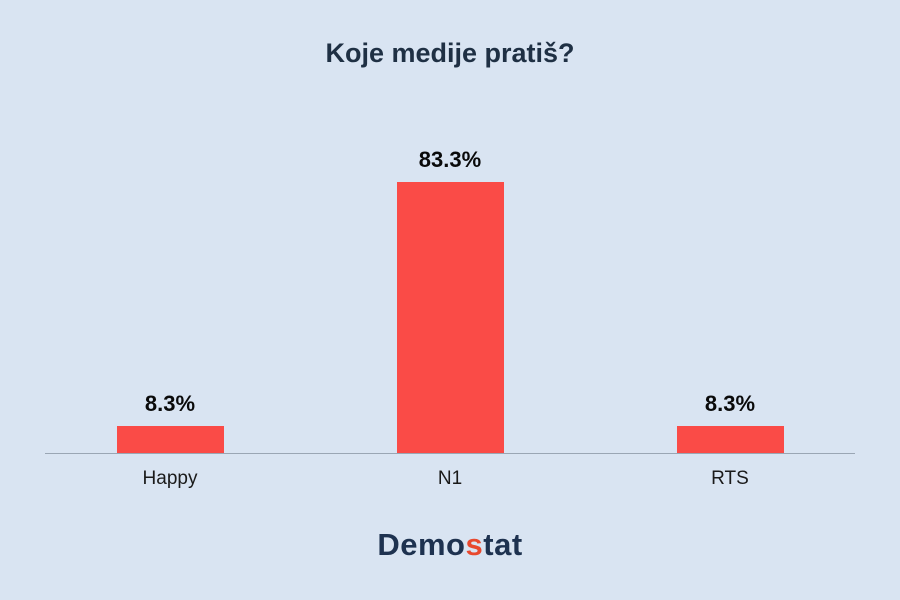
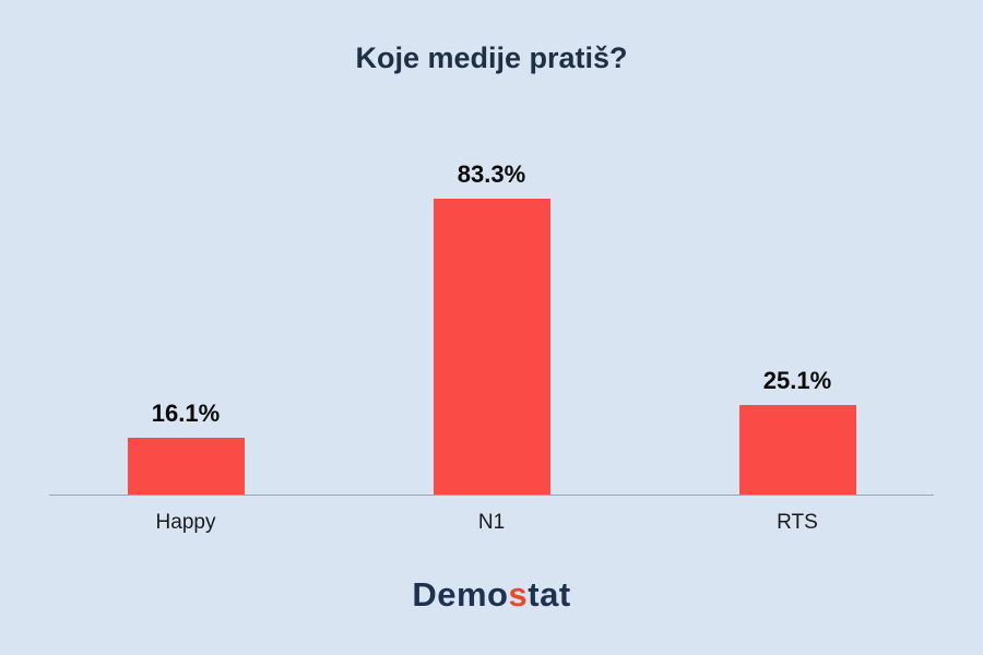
Happy: 8.3% -> 16.1%
RTS: 8.3% -> 25.1%
